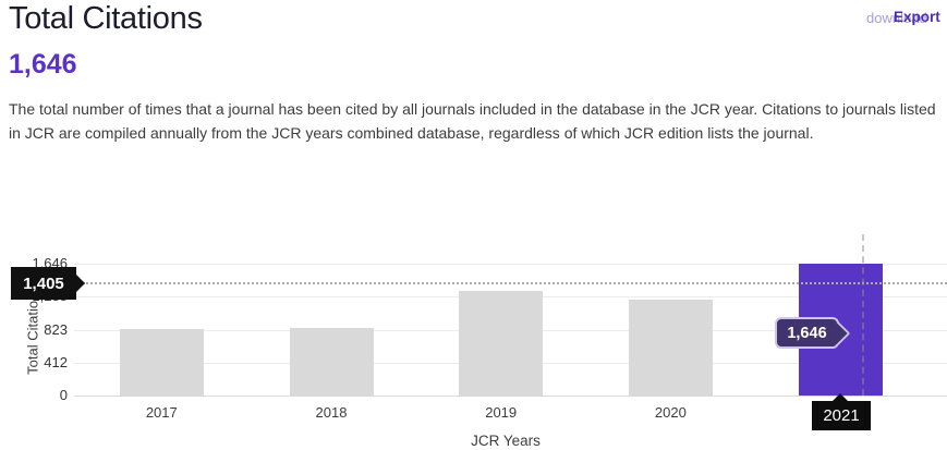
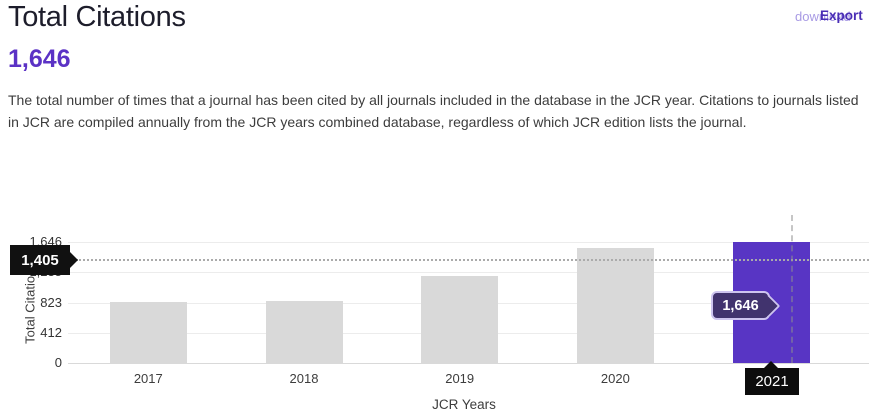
2019: 1300 -> 1200
2020: 1200 -> 1600
